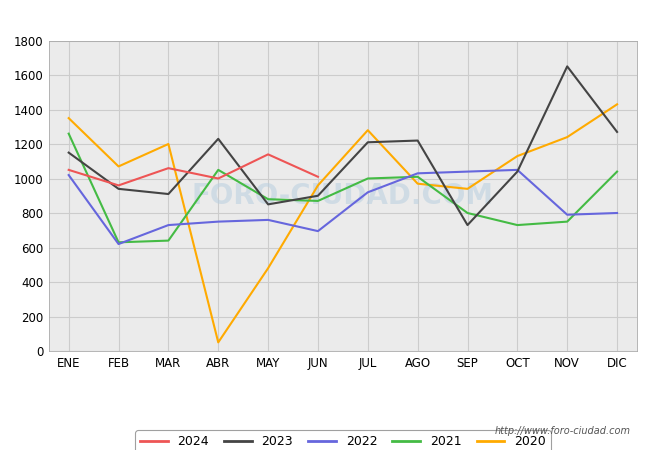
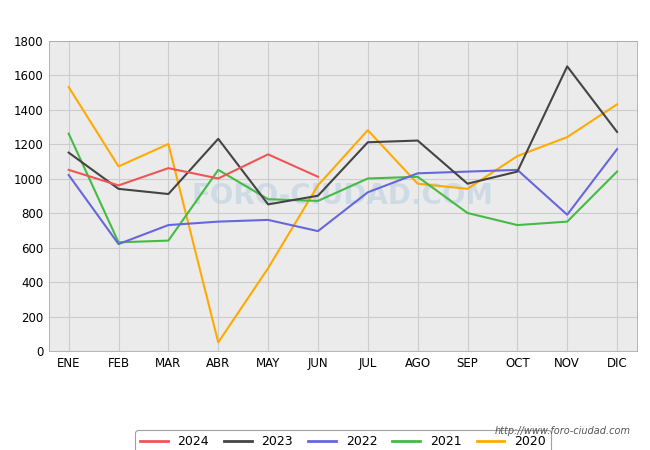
2020/ENE: 1350 -> 1530
2023/SEP: 730 -> 970
2022/DIC: 800 -> 1170
